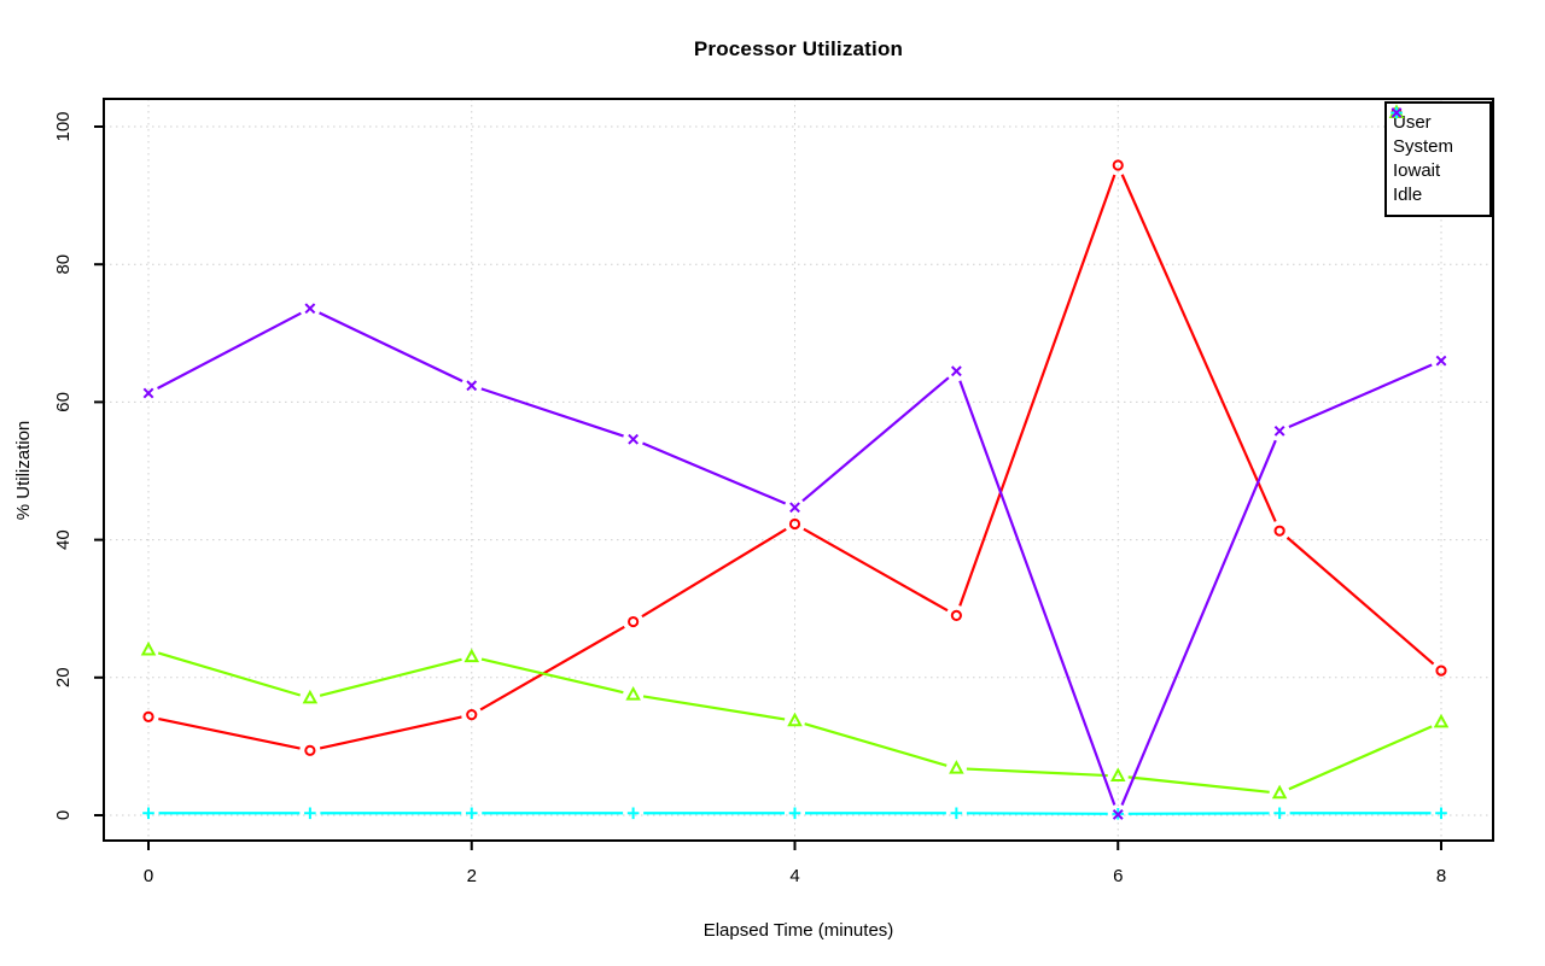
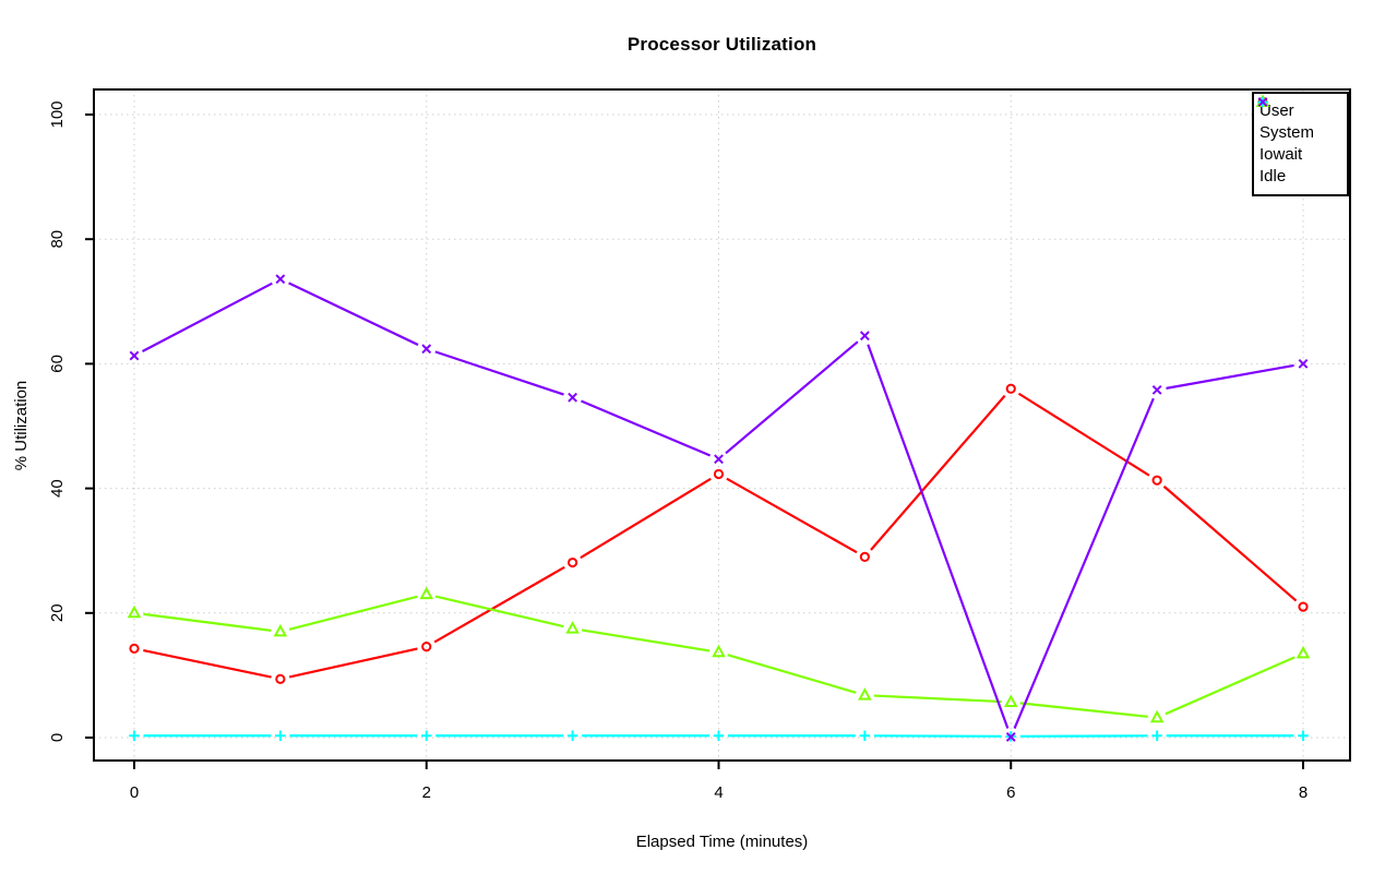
System/0: 24 -> 20
User/6: 94 -> 56
Idle/8: 66 -> 60
